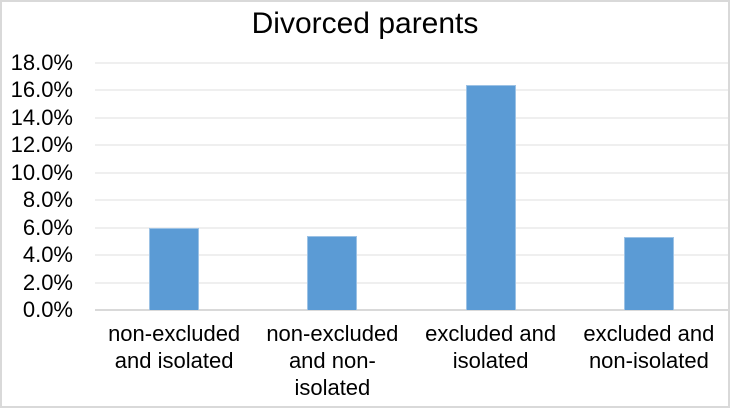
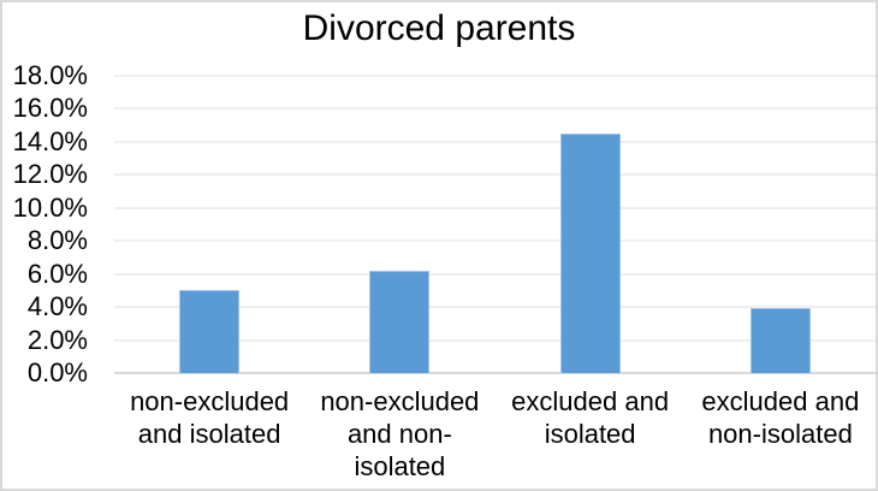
non-excluded and isolated: 6.0% -> 5.0%
non-excluded and non- isolated: 5.4% -> 6.2%
excluded and isolated: 16.4% -> 14.5%
excluded and non-isolated: 5.3% -> 3.9%
